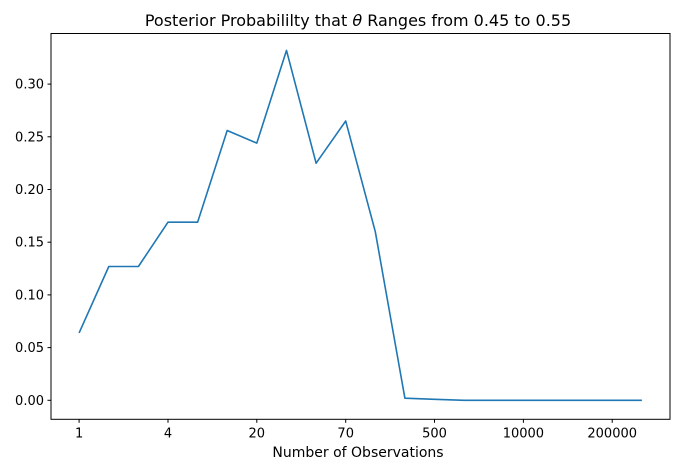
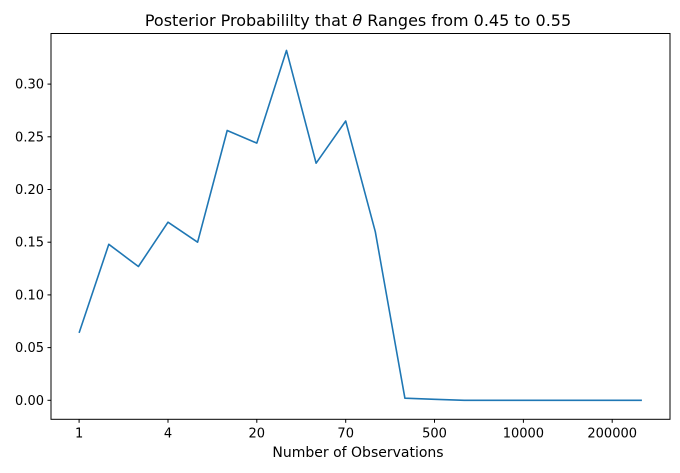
1: 0.127 -> 0.148
4: 0.169 -> 0.150
